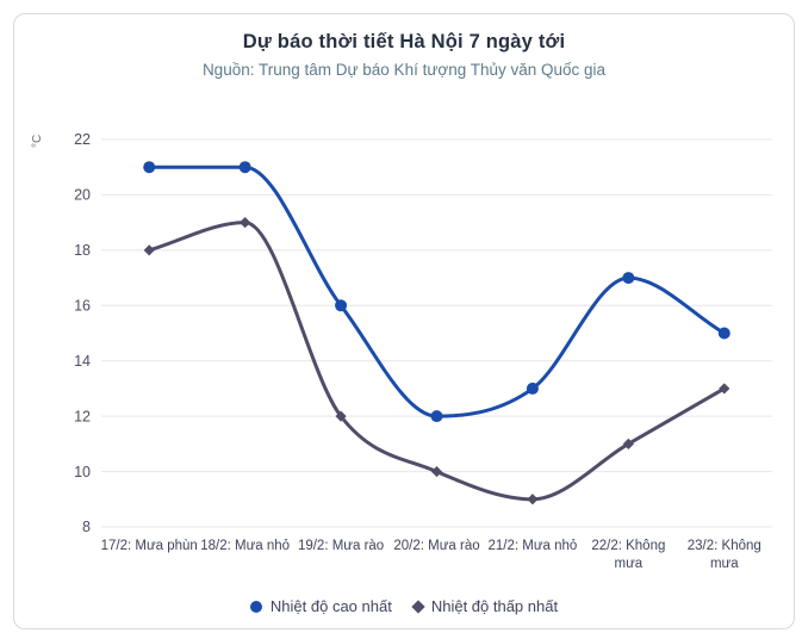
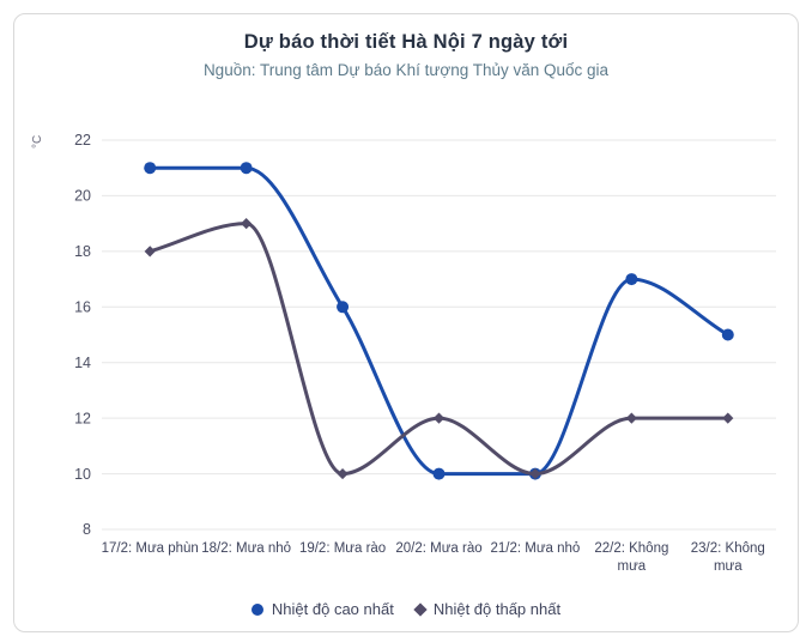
Nhiệt độ thấp nhất/19/2: Mưa rào: 12 -> 10
Nhiệt độ cao nhất/20/2: Mưa rào: 12 -> 10
Nhiệt độ thấp nhất/20/2: Mưa rào: 10 -> 12
Nhiệt độ cao nhất/21/2: Mưa nhỏ: 13 -> 10
Nhiệt độ thấp nhất/21/2: Mưa nhỏ: 9 -> 10
Nhiệt độ thấp nhất/22/2: Không mưa: 11 -> 12
Nhiệt độ thấp nhất/23/2: Không mưa: 13 -> 12
